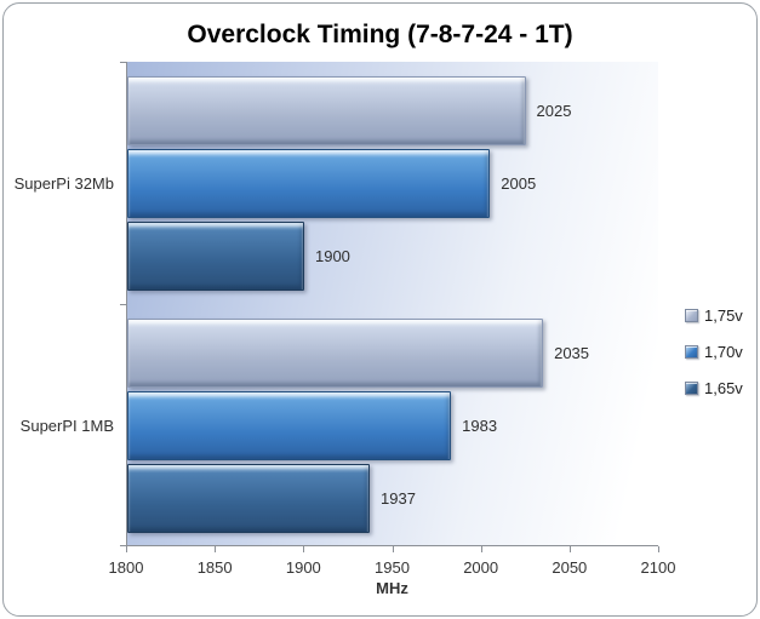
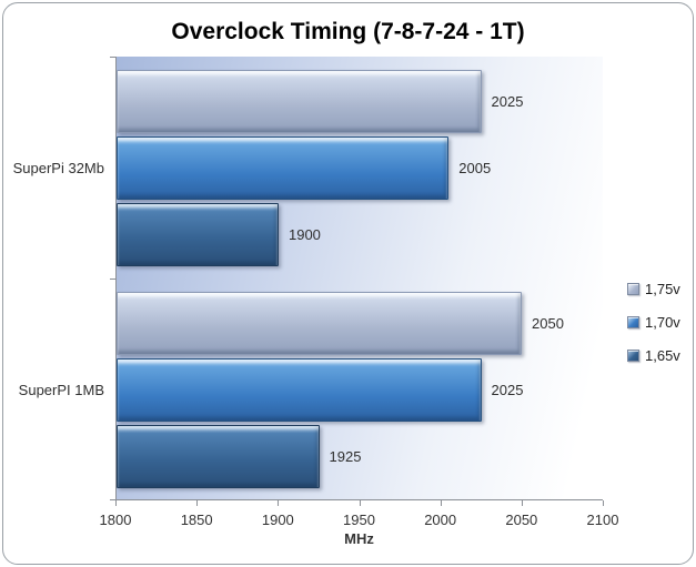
1,75v/SuperPI 1MB: 2035 -> 2050
1,70v/SuperPI 1MB: 1983 -> 2025
1,65v/SuperPI 1MB: 1937 -> 1925
